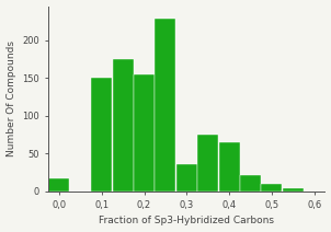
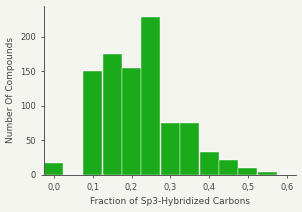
0,3: 36 -> 75
0,4: 64 -> 33
